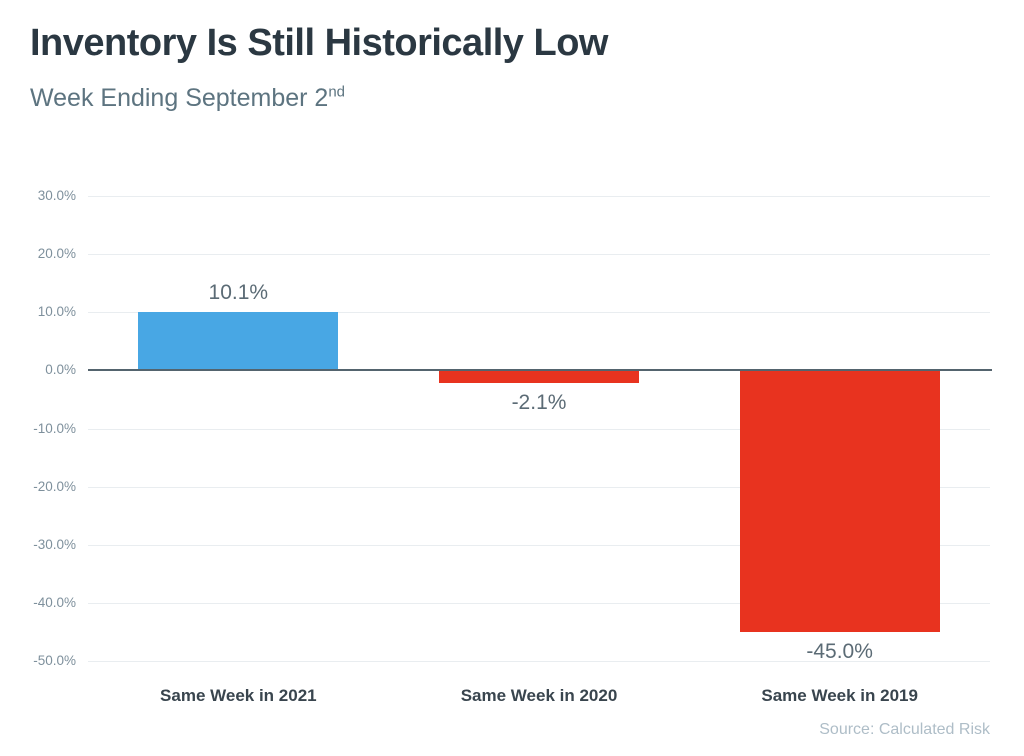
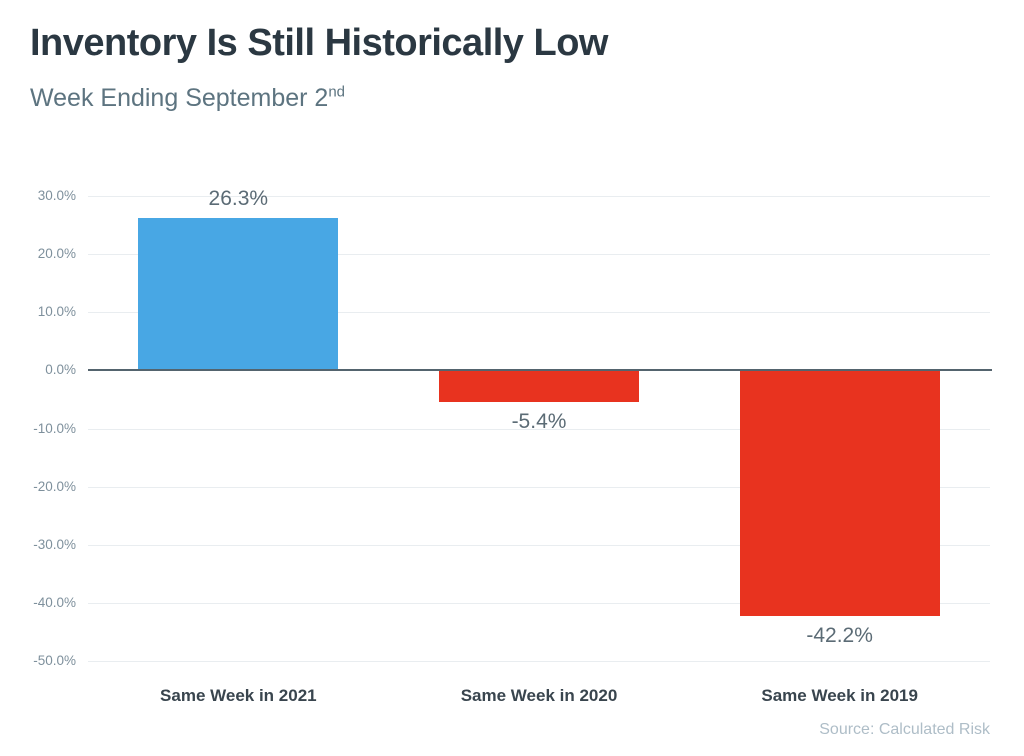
Same Week in 2021: 10.1% -> 26.3%
Same Week in 2020: -2.1% -> -5.4%
Same Week in 2019: -45.0% -> -42.2%
